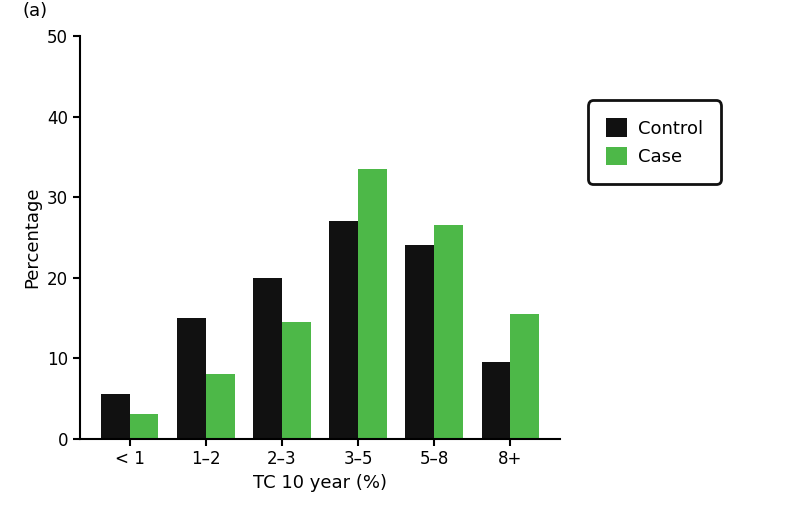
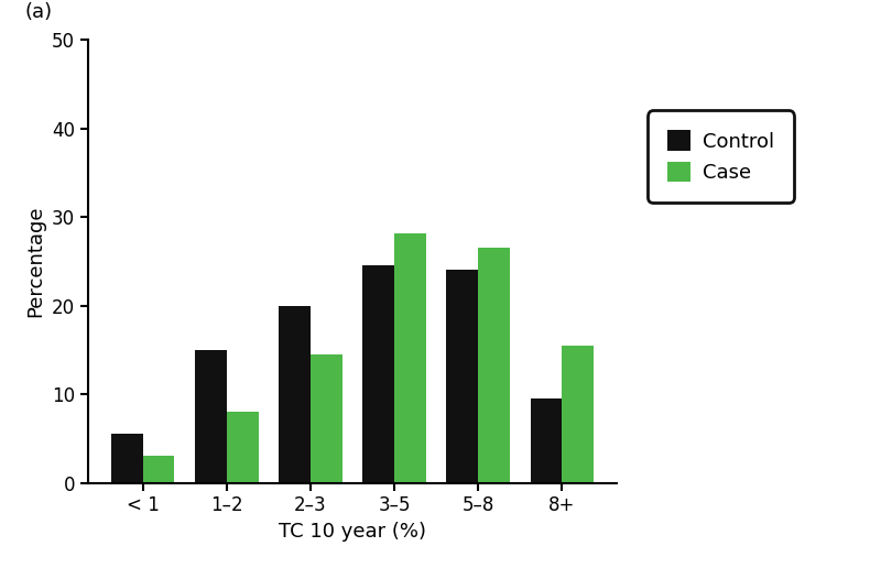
Control/3–5: 27.0 -> 24.6
Case/3–5: 33.5 -> 28.2
